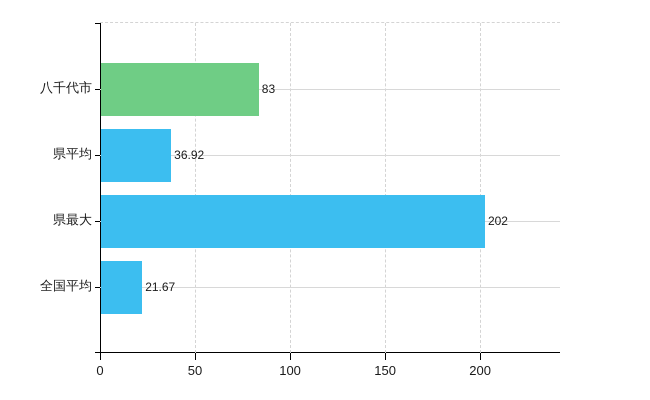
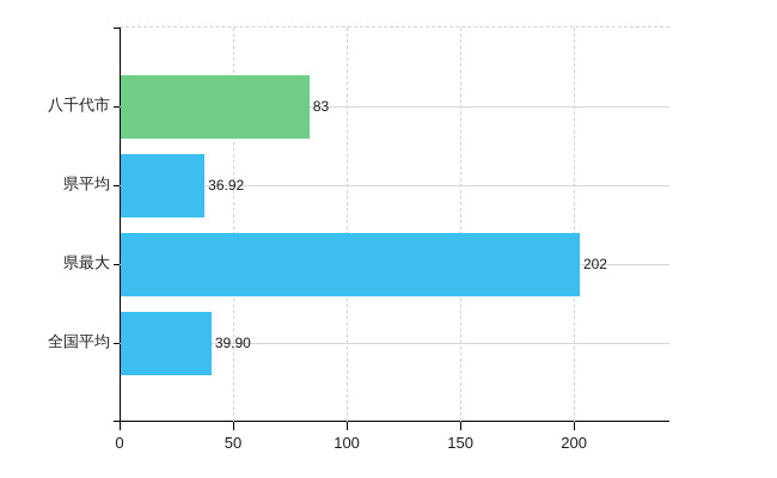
全国平均: 21.67 -> 39.90
